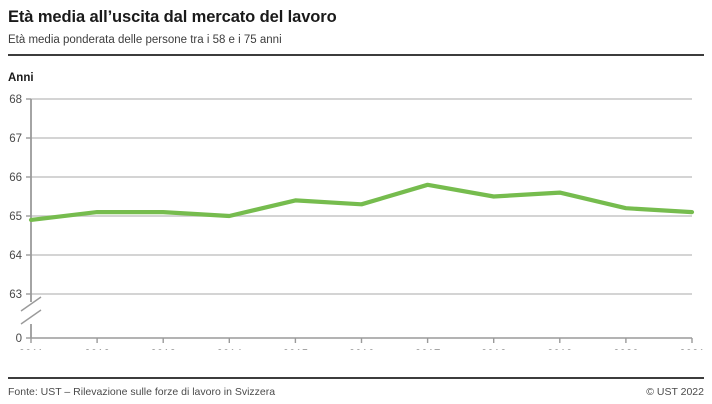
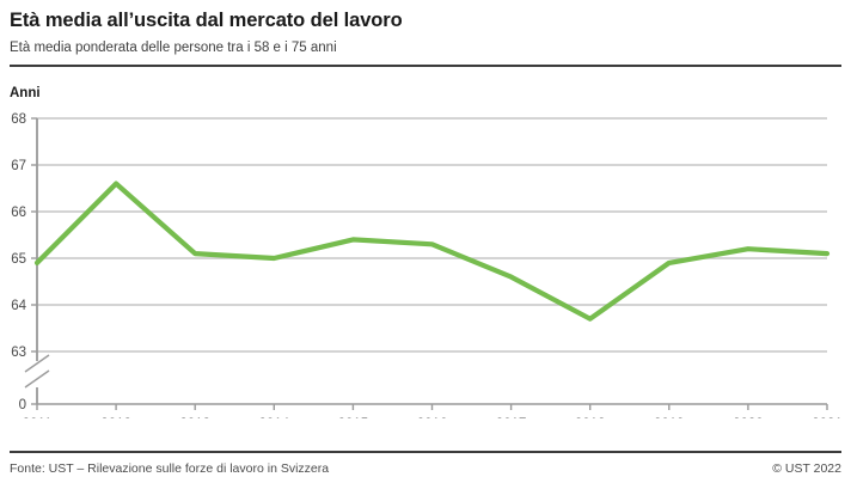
2012: 65.1 -> 66.6
2017: 65.8 -> 64.6
2018: 65.5 -> 63.7
2019: 65.6 -> 64.9
